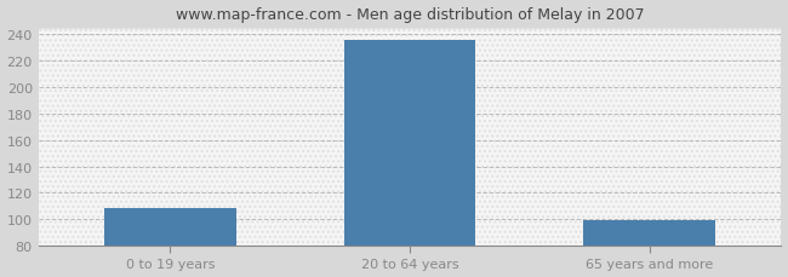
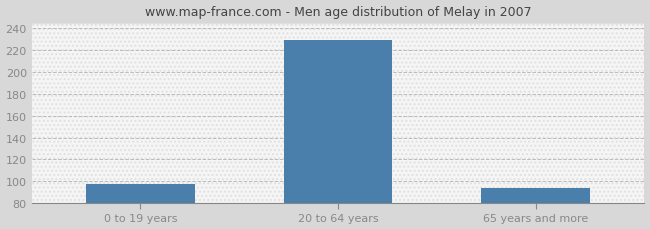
0 to 19 years: 108 -> 97
20 to 64 years: 236 -> 229
65 years and more: 99 -> 94
